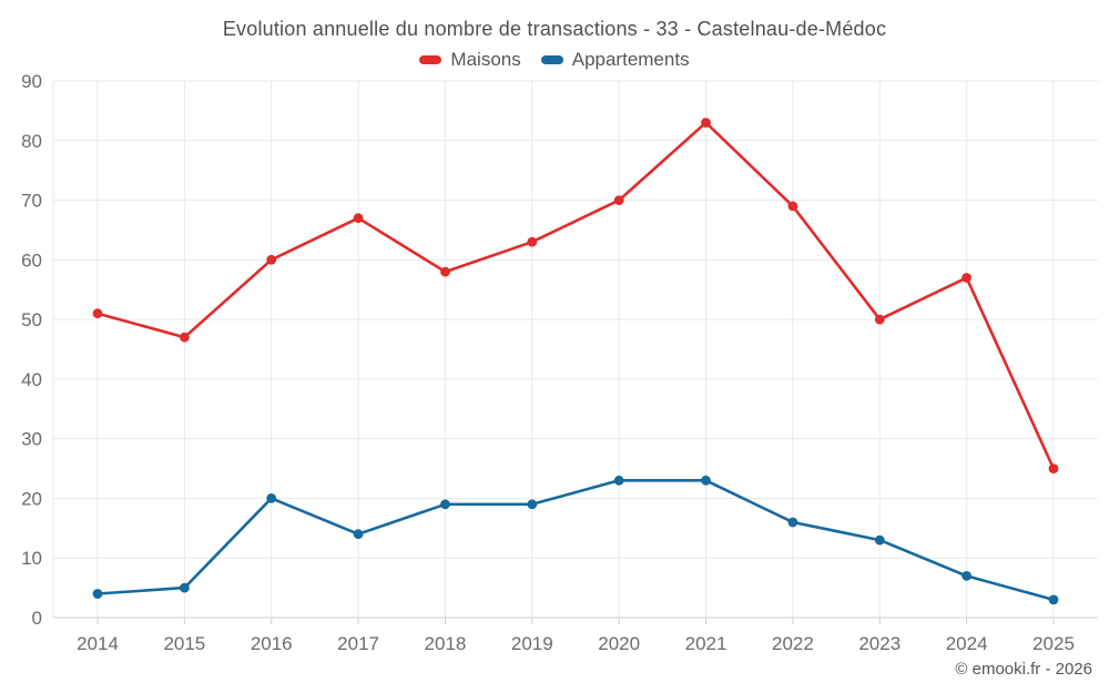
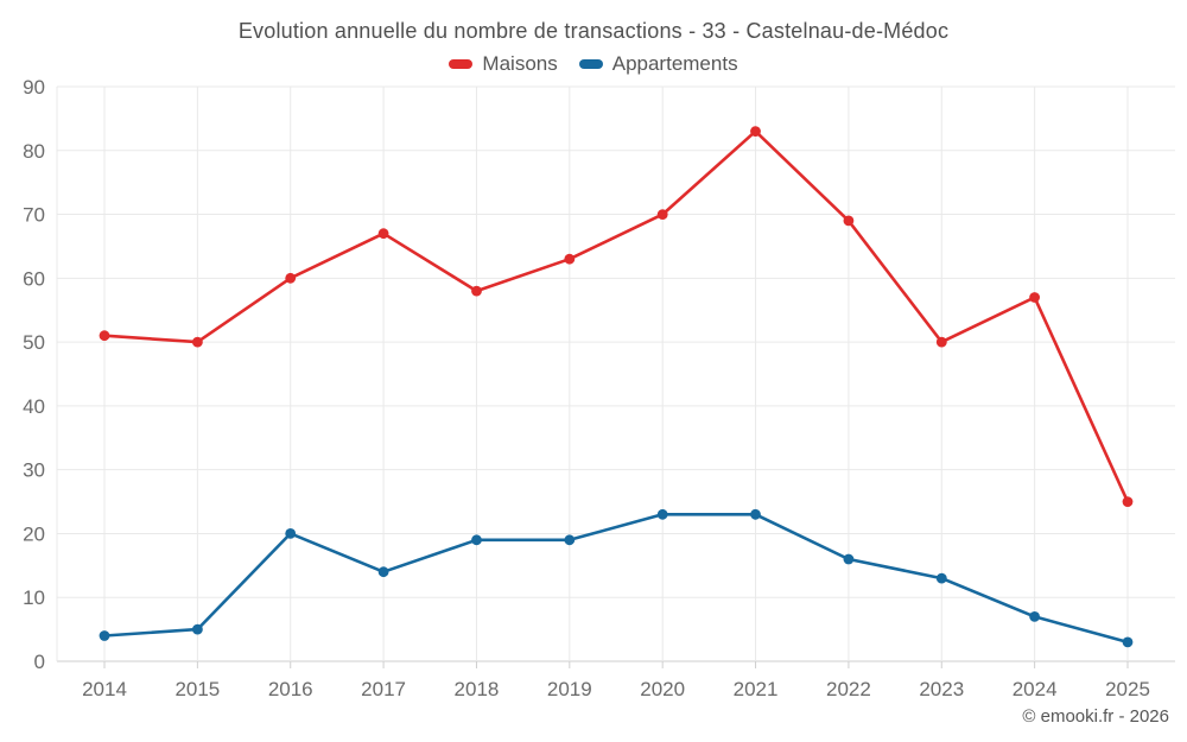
Maisons/2015: 47 -> 50
